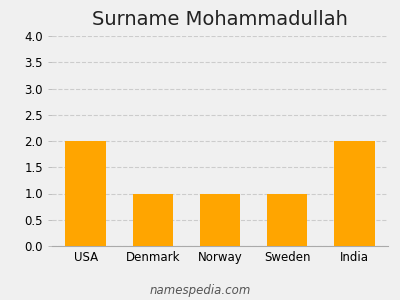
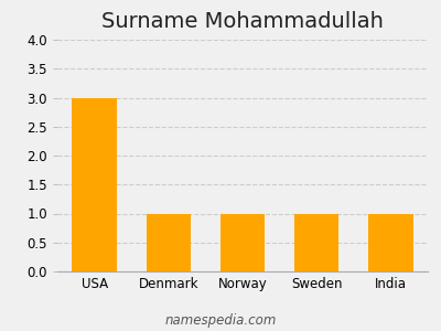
USA: 2 -> 3
India: 2 -> 1
